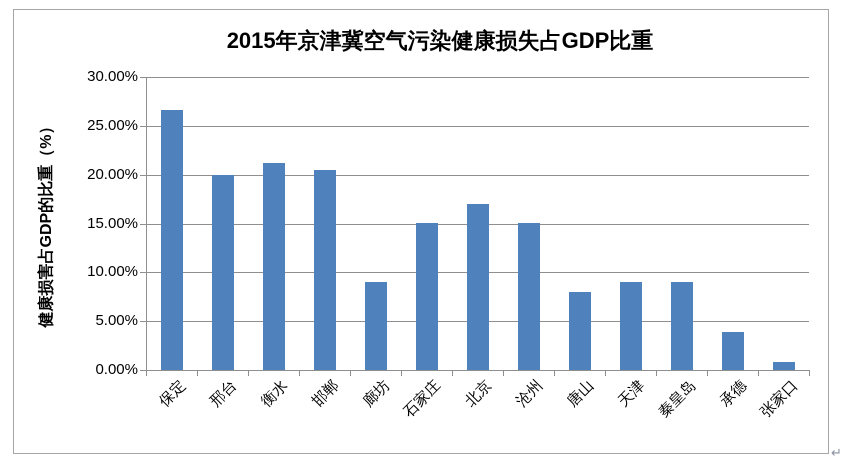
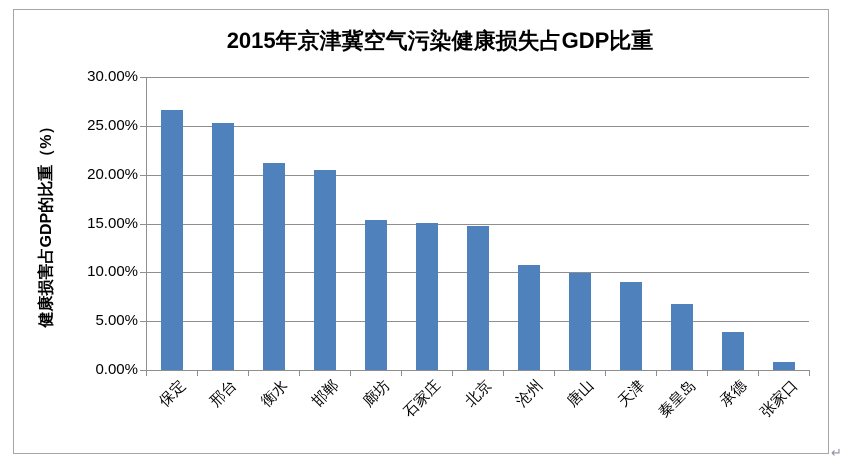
邢台: 20% -> 25%
廊坊: 9% -> 15%
北京: 17% -> 15%
沧州: 15% -> 11%
唐山: 8% -> 10%
秦皇岛: 9% -> 7%
